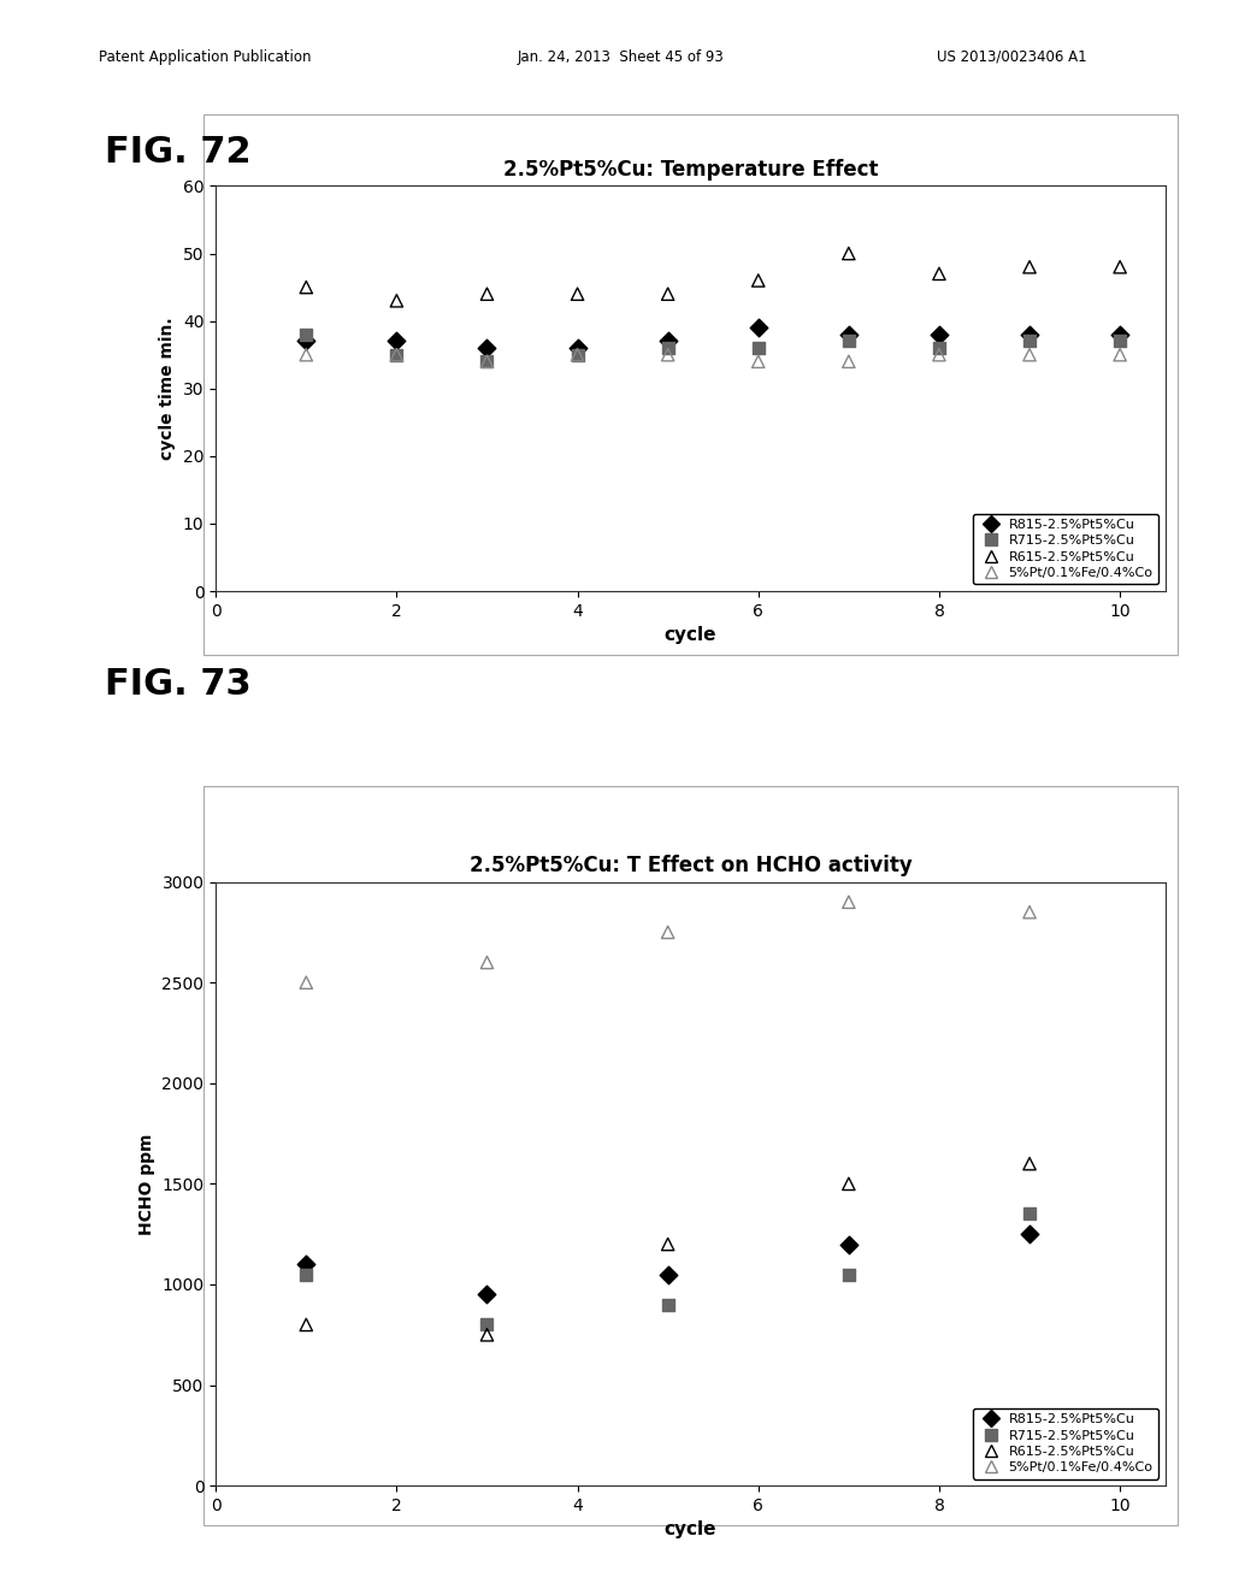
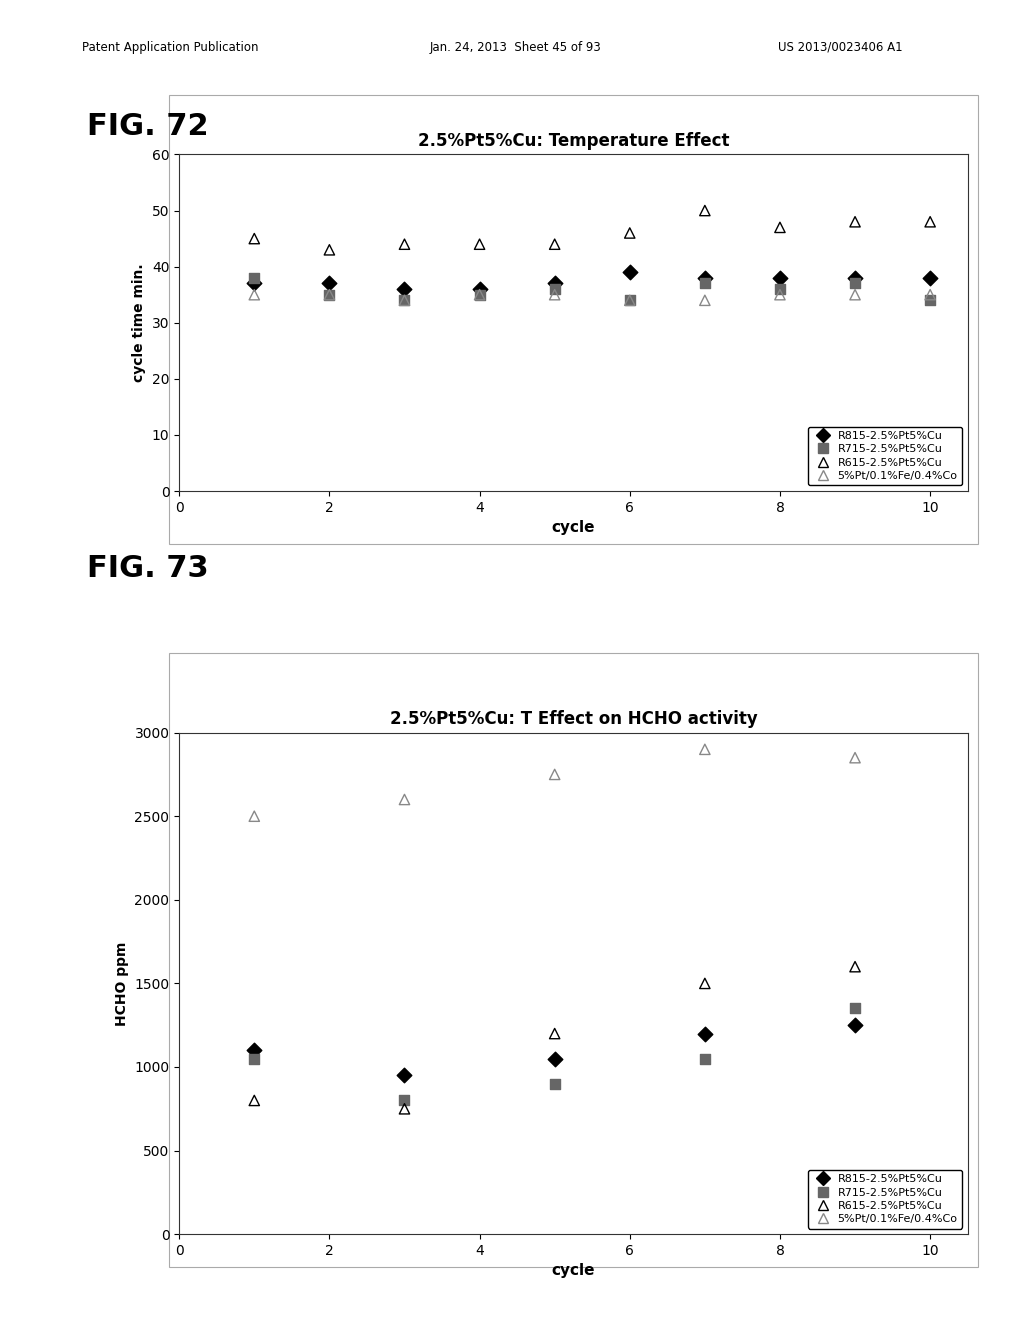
2.5%Pt5%Cu: Temperature Effect/R715-2.5%Pt5%Cu/6: 36 -> 34
2.5%Pt5%Cu: Temperature Effect/R715-2.5%Pt5%Cu/10: 37 -> 34
